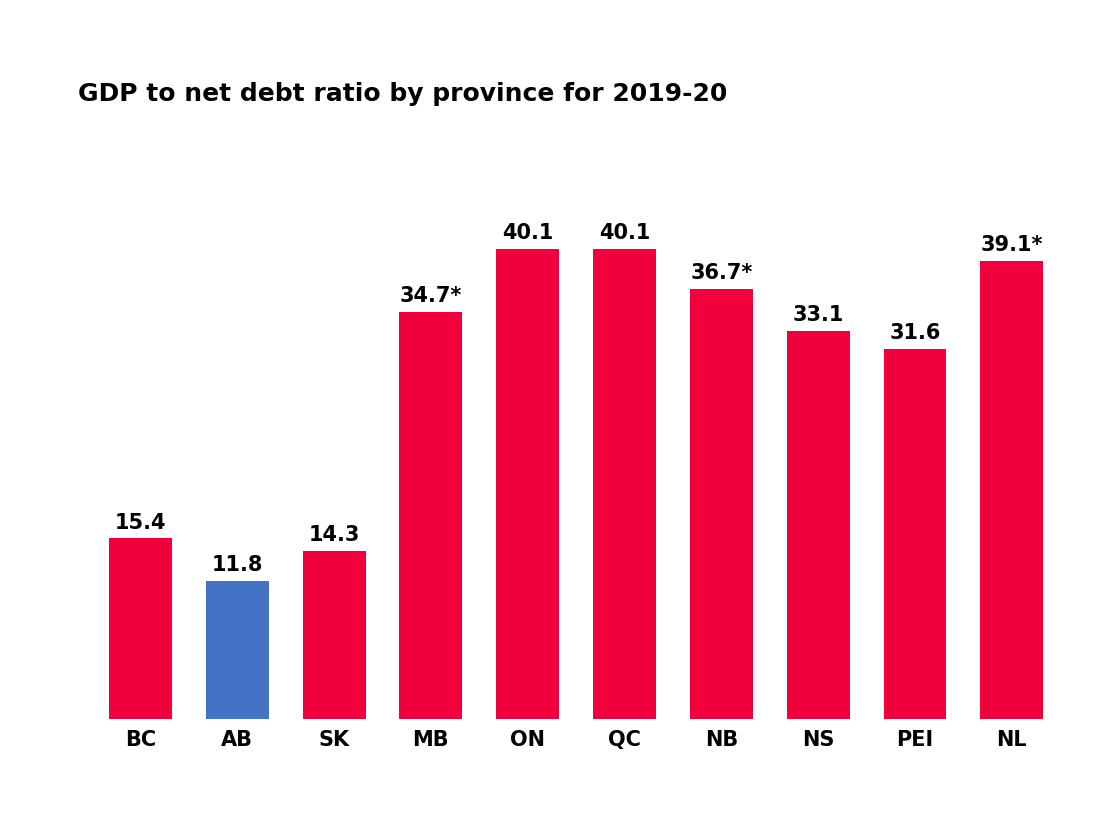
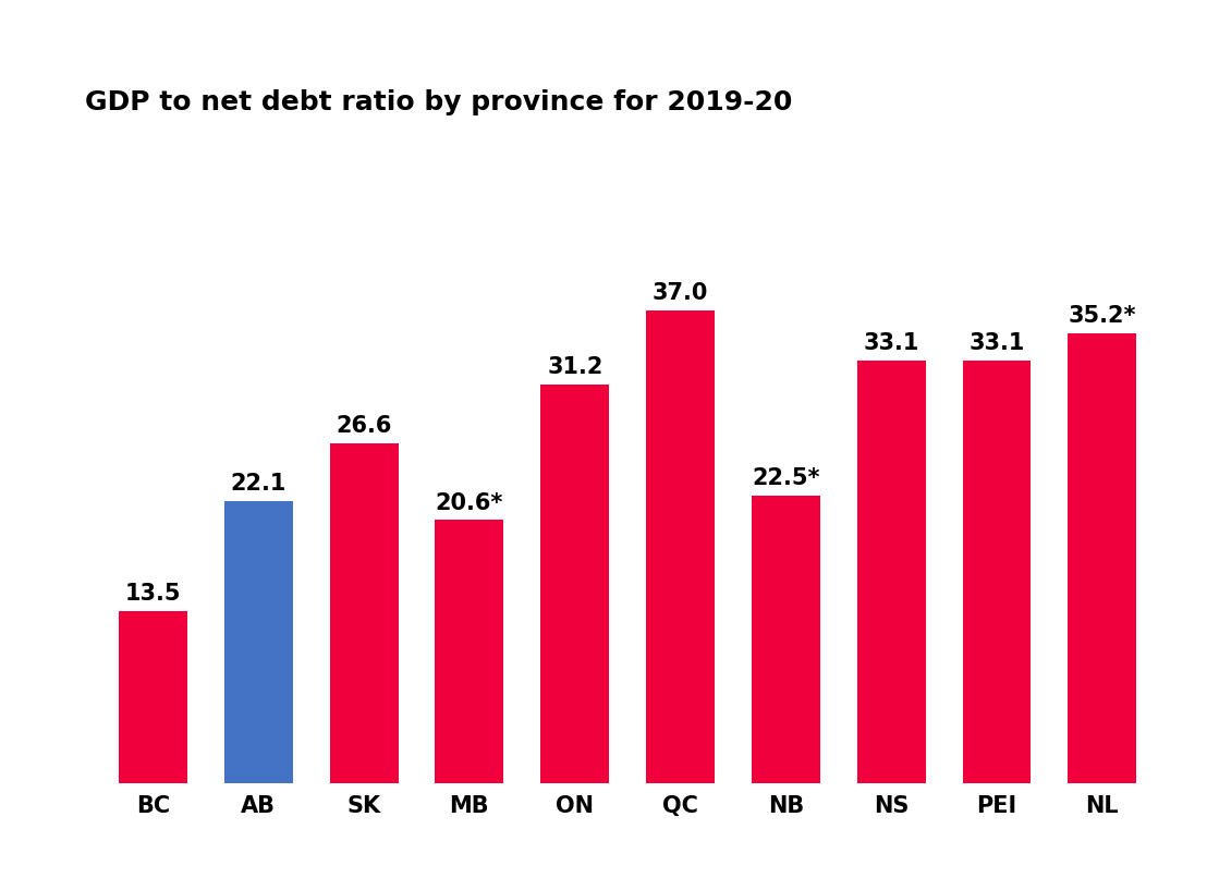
BC: 15.4 -> 13.5
AB: 11.8 -> 22.1
SK: 14.3 -> 26.6
MB: 34.7* -> 20.6*
ON: 40.1 -> 31.2
QC: 40.1 -> 37.0
NB: 36.7* -> 22.5*
PEI: 31.6 -> 33.1
NL: 39.1* -> 35.2*
